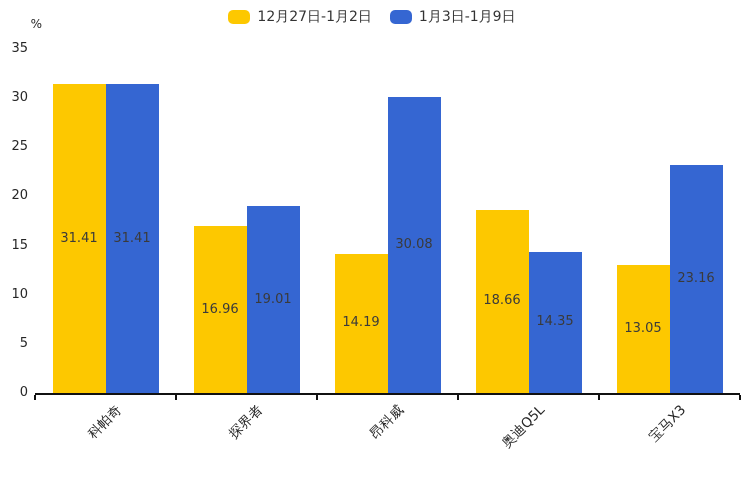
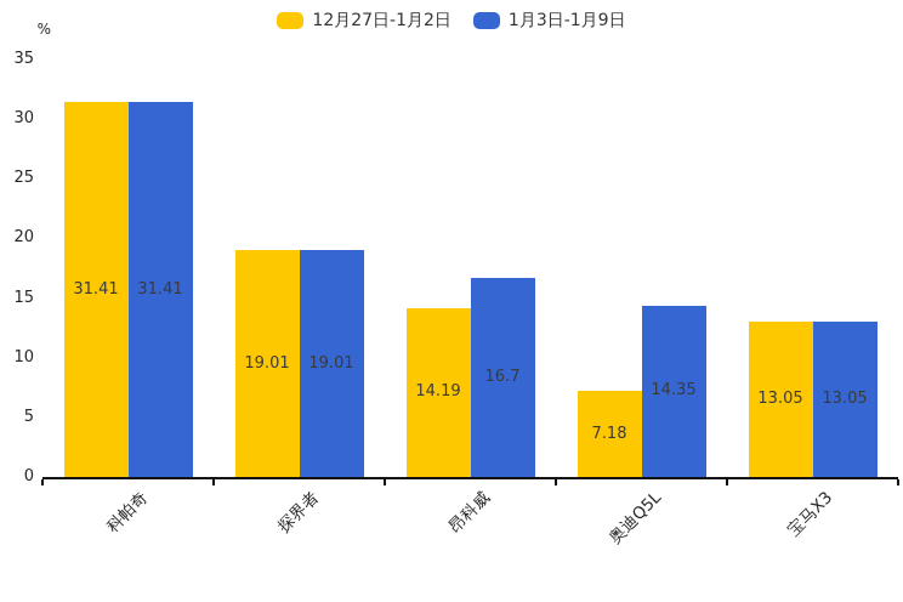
12月27日-1月2日/探界者: 16.96 -> 19.01
1月3日-1月9日/昂科威: 30.08 -> 16.7
12月27日-1月2日/奥迪Q5L: 18.66 -> 7.18
1月3日-1月9日/宝马X3: 23.16 -> 13.05
